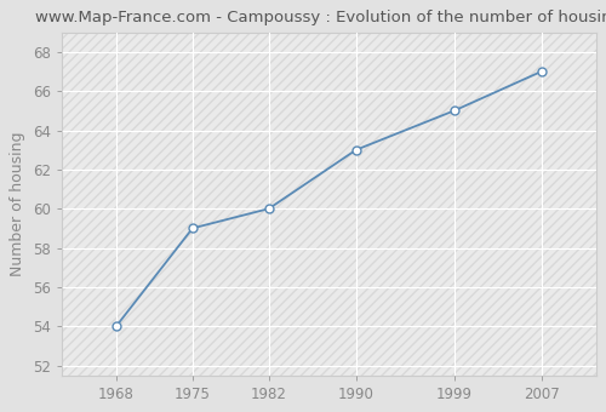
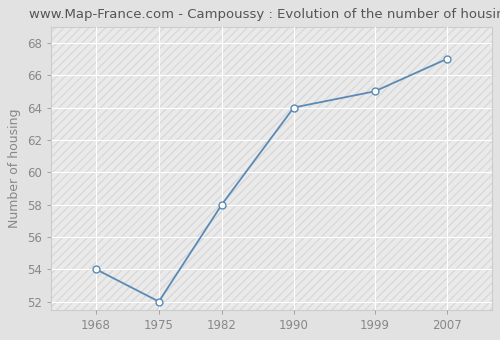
1975: 59 -> 52
1982: 60 -> 58
1990: 63 -> 64
